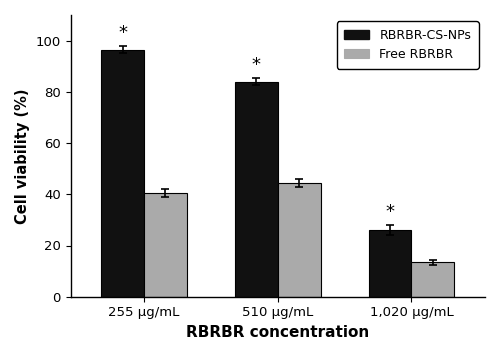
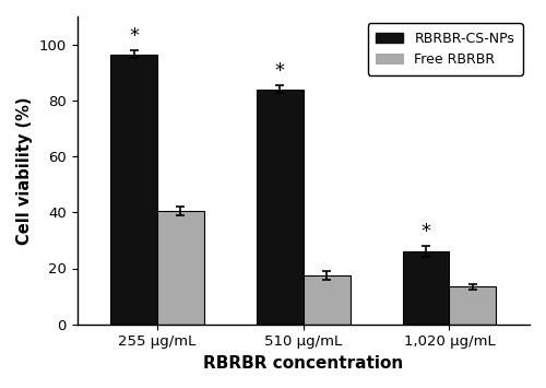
Free RBRBR/510 μg/mL: 44.5 -> 17.5
